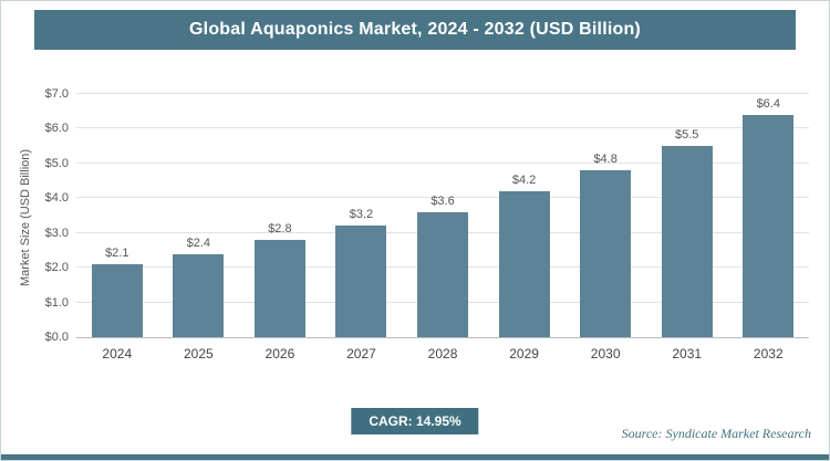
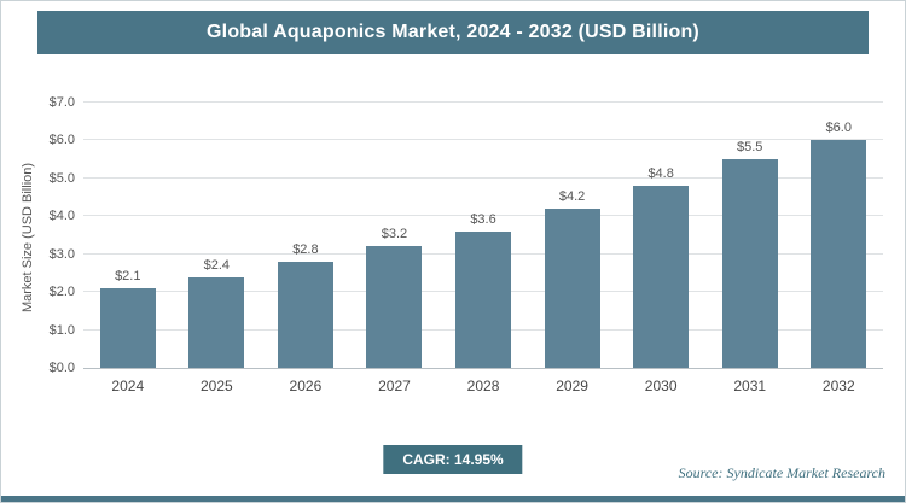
2032: $6.4 -> $6.0
